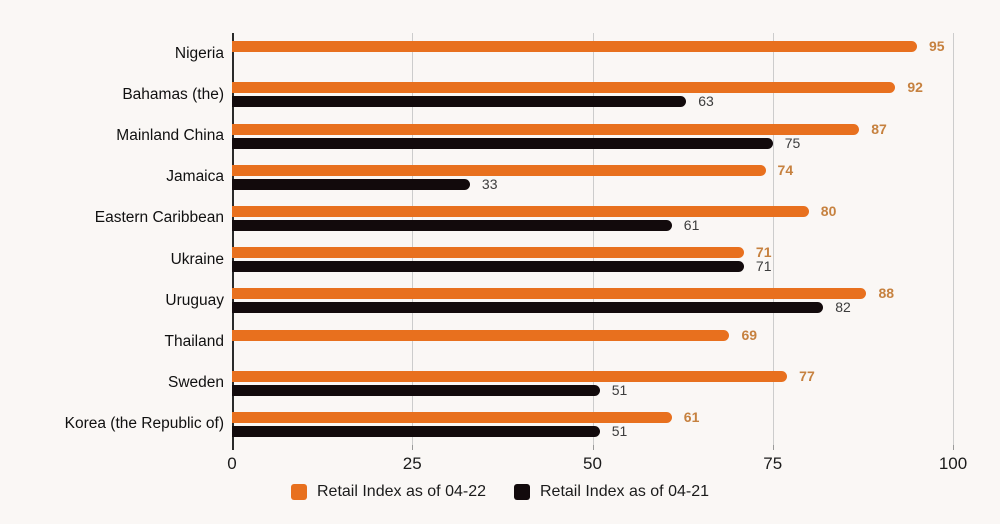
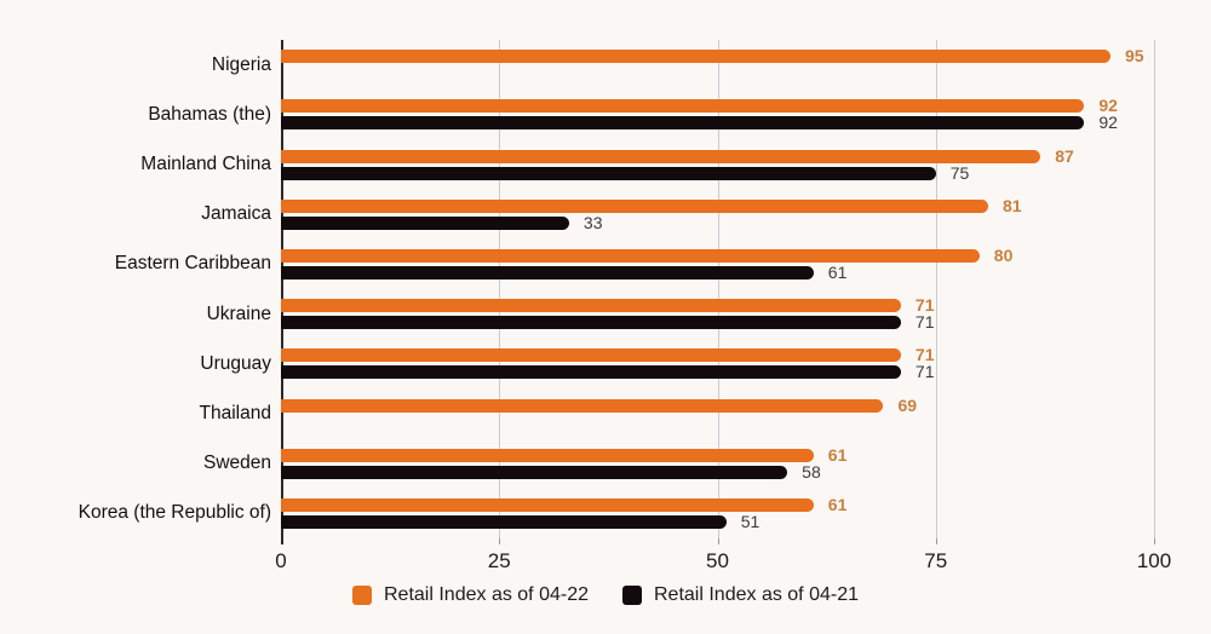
Retail Index as of 04-21/Bahamas (the): 63 -> 92
Retail Index as of 04-22/Jamaica: 74 -> 81
Retail Index as of 04-22/Uruguay: 88 -> 71
Retail Index as of 04-21/Uruguay: 82 -> 71
Retail Index as of 04-22/Sweden: 77 -> 61
Retail Index as of 04-21/Sweden: 51 -> 58
